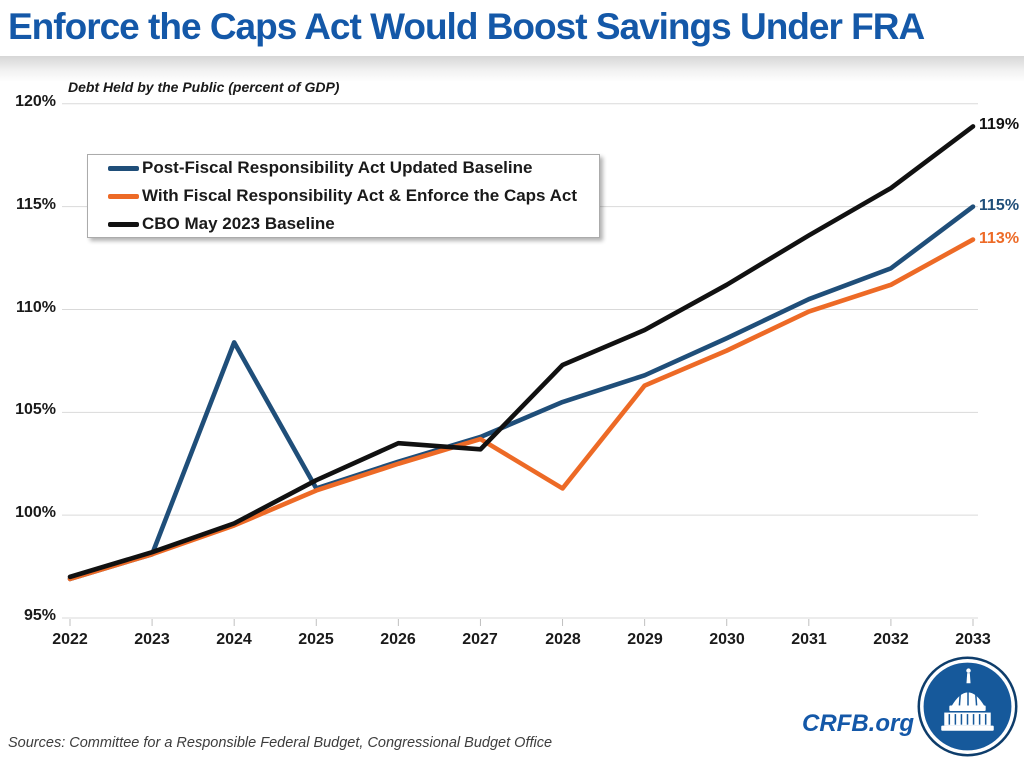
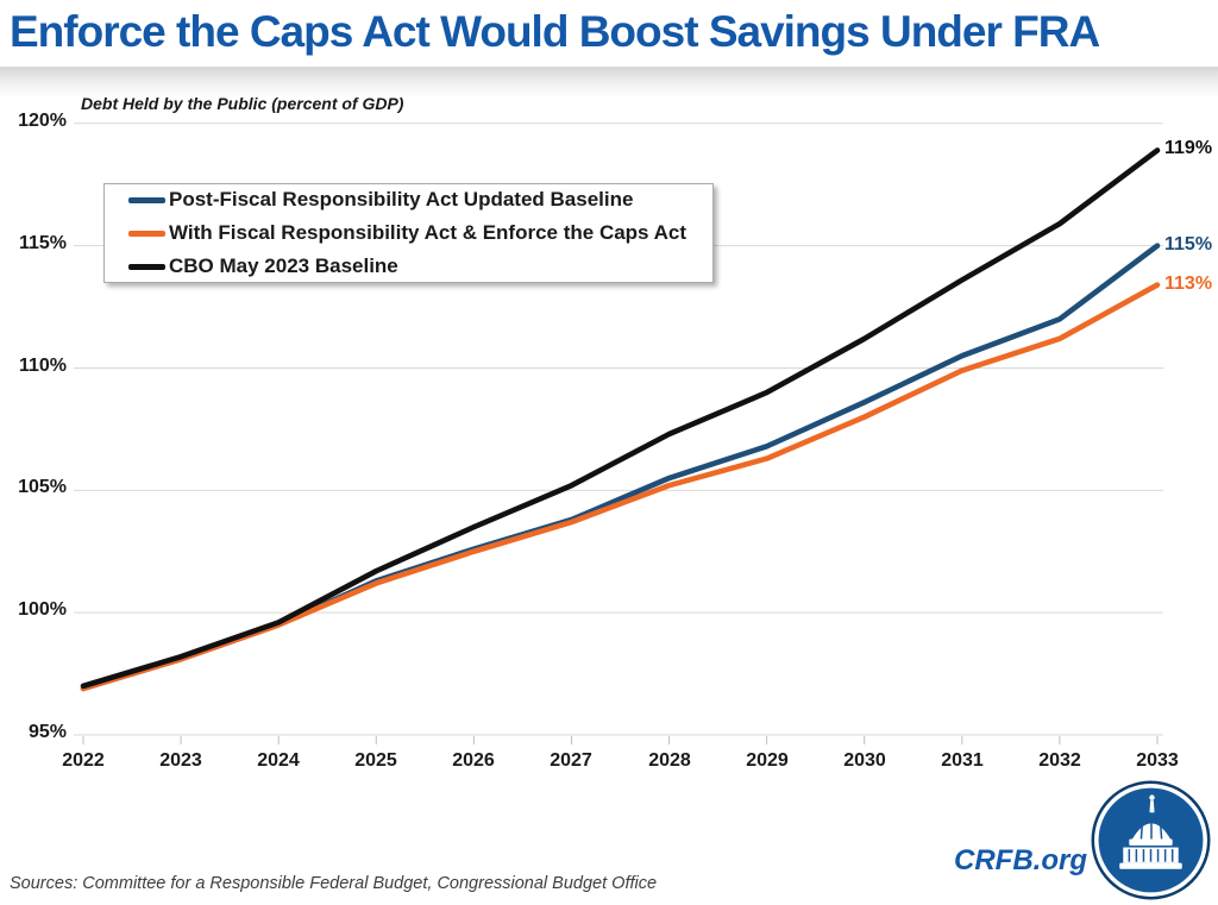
Post-Fiscal Responsibility Act Updated Baseline/2024: 108.4% -> 99.5%
CBO May 2023 Baseline/2027: 103.2% -> 105.2%
With Fiscal Responsibility Act & Enforce the Caps Act/2028: 101.3% -> 105.2%
